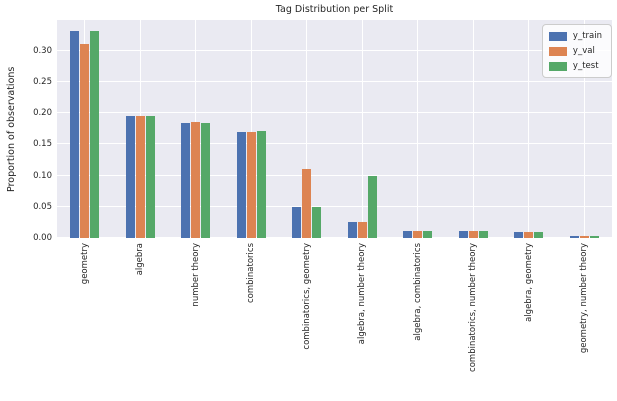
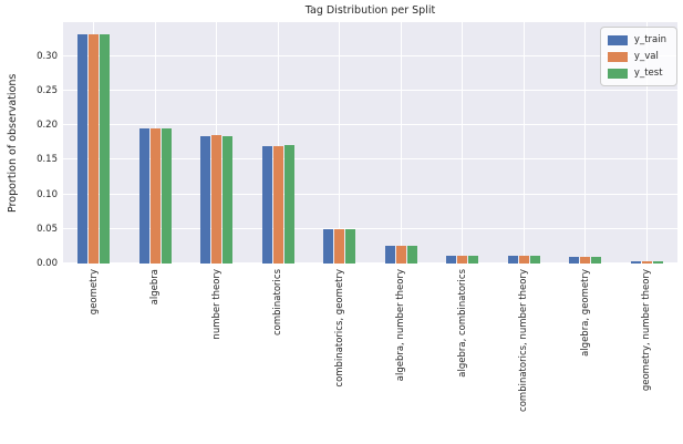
y_val/geometry: 0.31 -> 0.33
y_val/combinatorics, geometry: 0.11 -> 0.05
y_test/algebra, number theory: 0.10 -> 0.03
